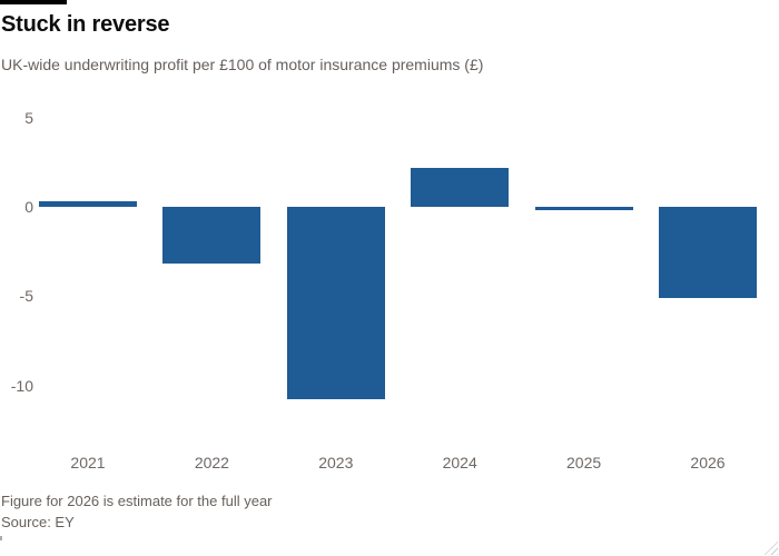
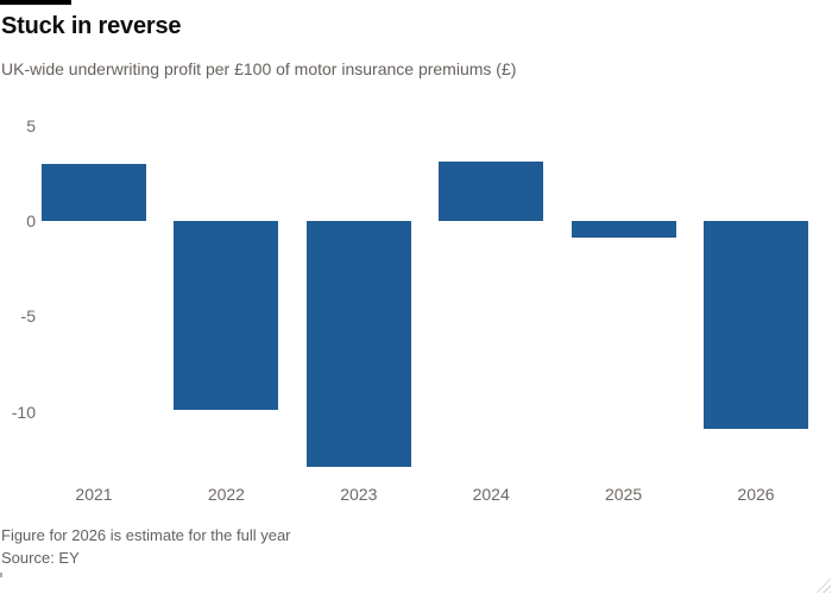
2021: 0.3 -> 3.0
2022: -3.2 -> -9.9
2023: -10.8 -> -12.9
2024: 2.2 -> 3.1
2025: -0.2 -> -0.9
2026: -5.1 -> -10.9
